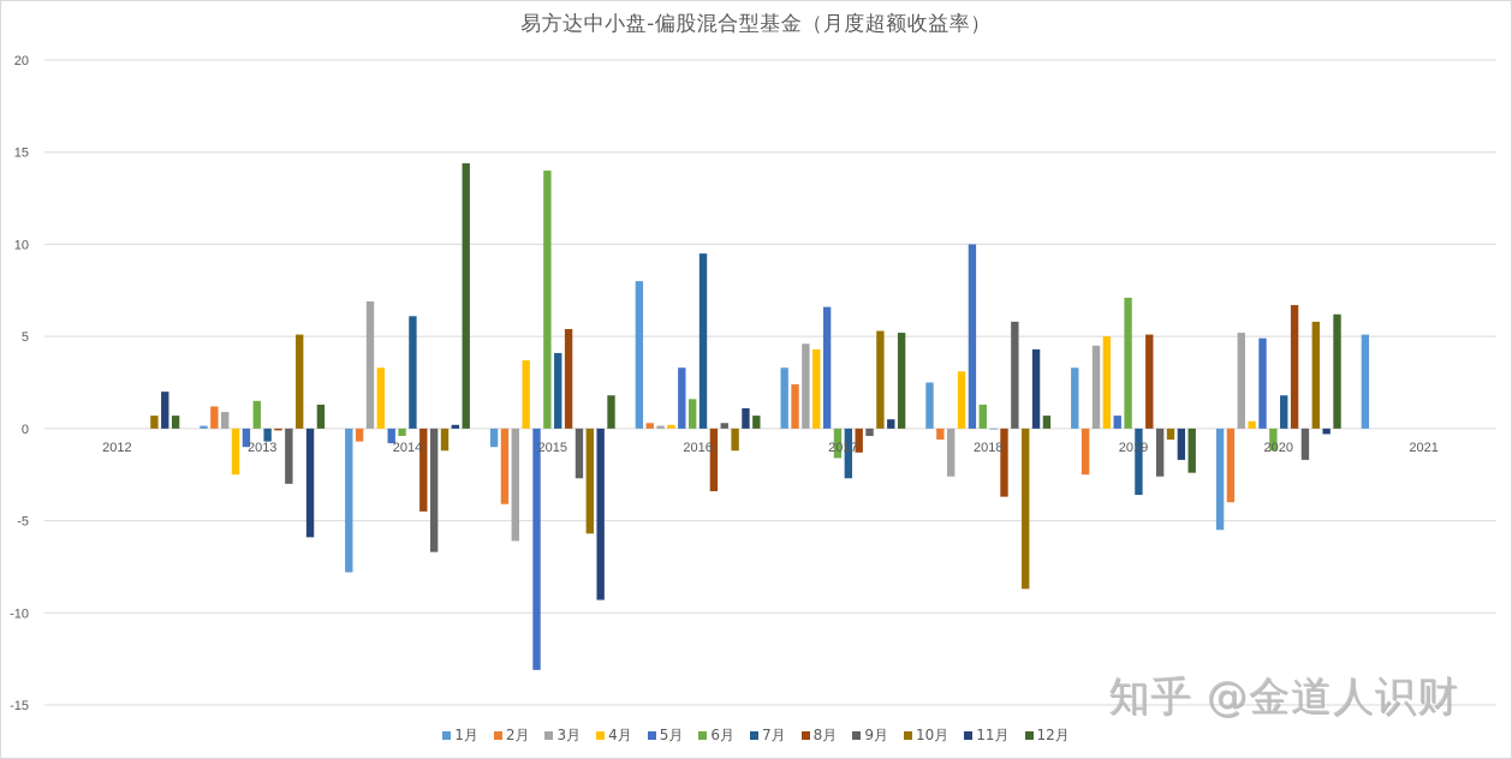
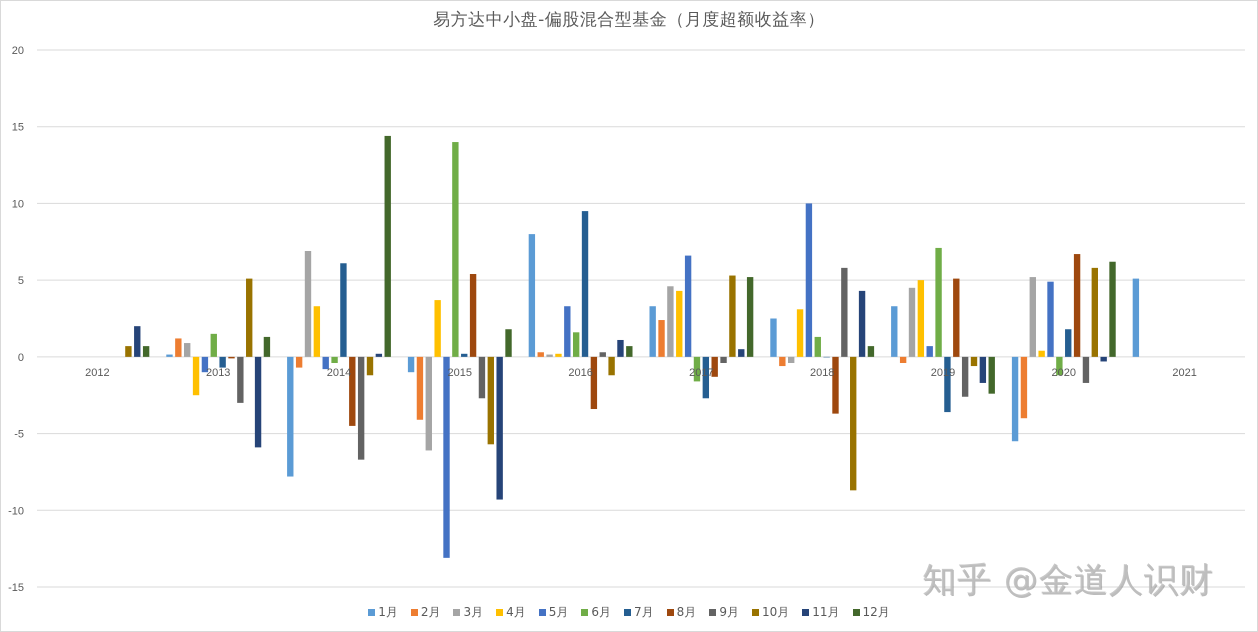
7月/2015: 4.1 -> 0.2
3月/2018: -2.6 -> -0.4
2月/2019: -2.5 -> -0.4
